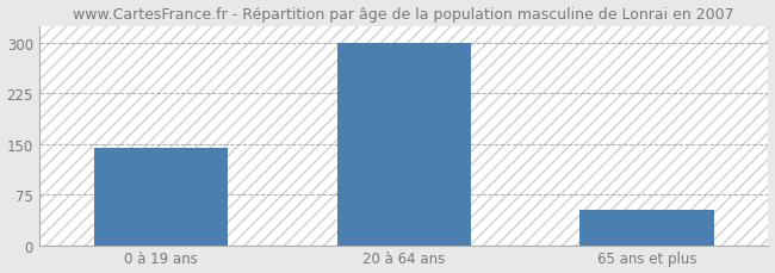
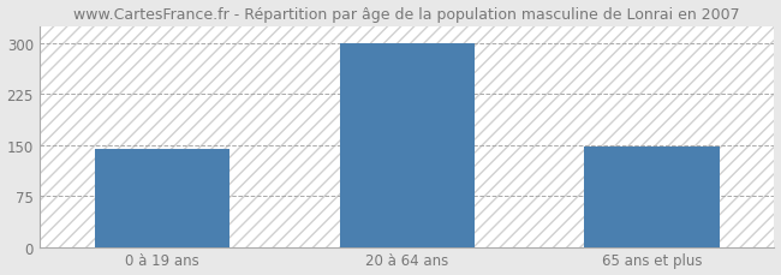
65 ans et plus: 52 -> 148
